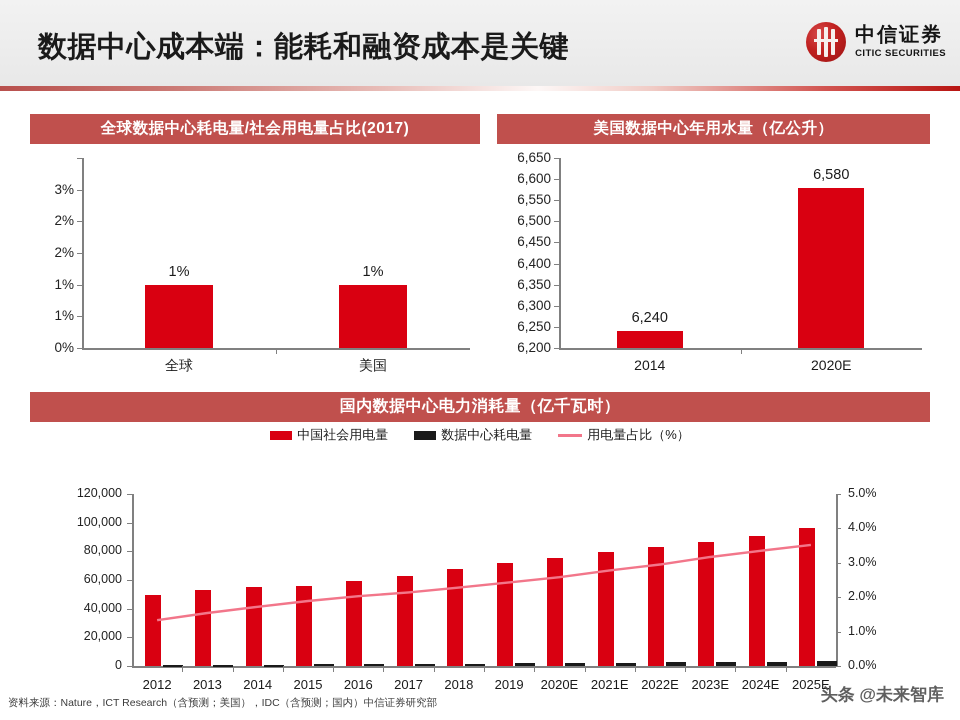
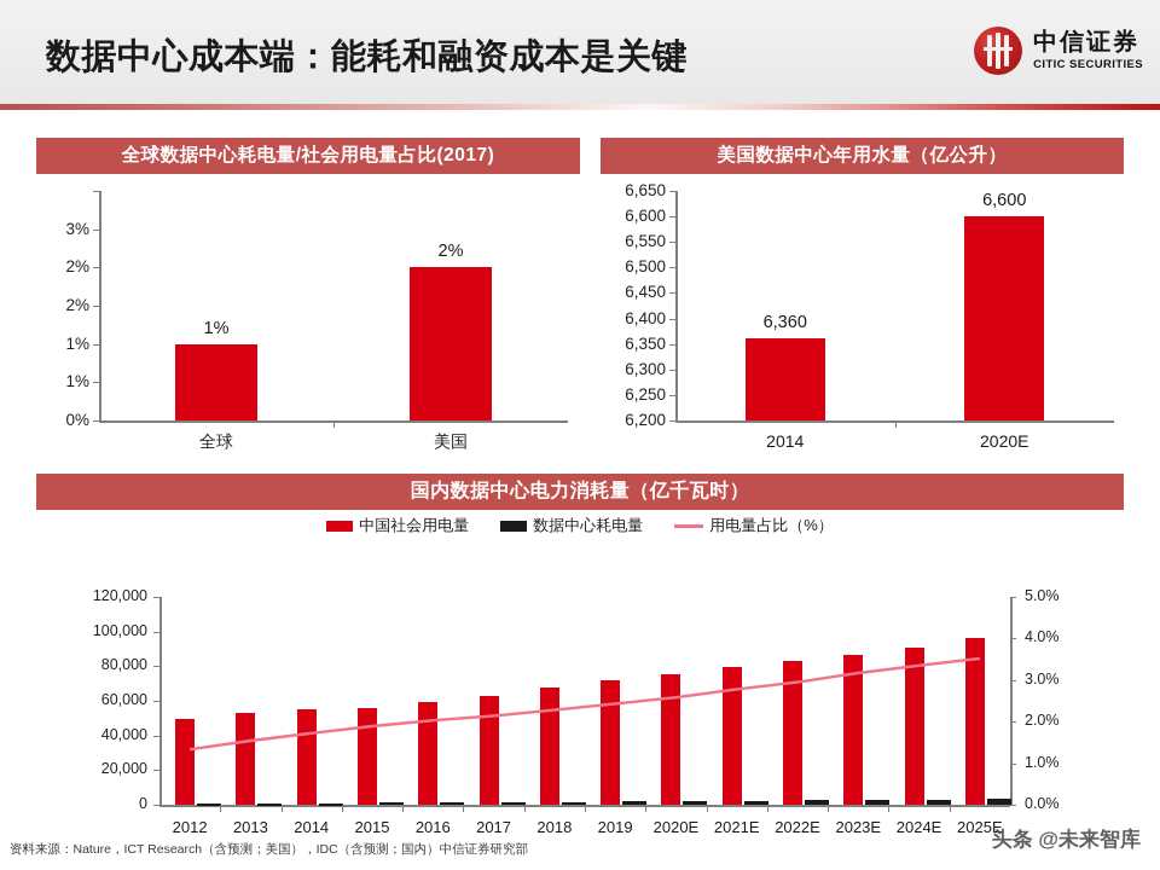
全球数据中心耗电量/社会用电量占比(2017)/美国: 1% -> 2%
美国数据中心年用水量（亿公升）/2014: 6,240 -> 6,360
美国数据中心年用水量（亿公升）/2020E: 6,580 -> 6,600
